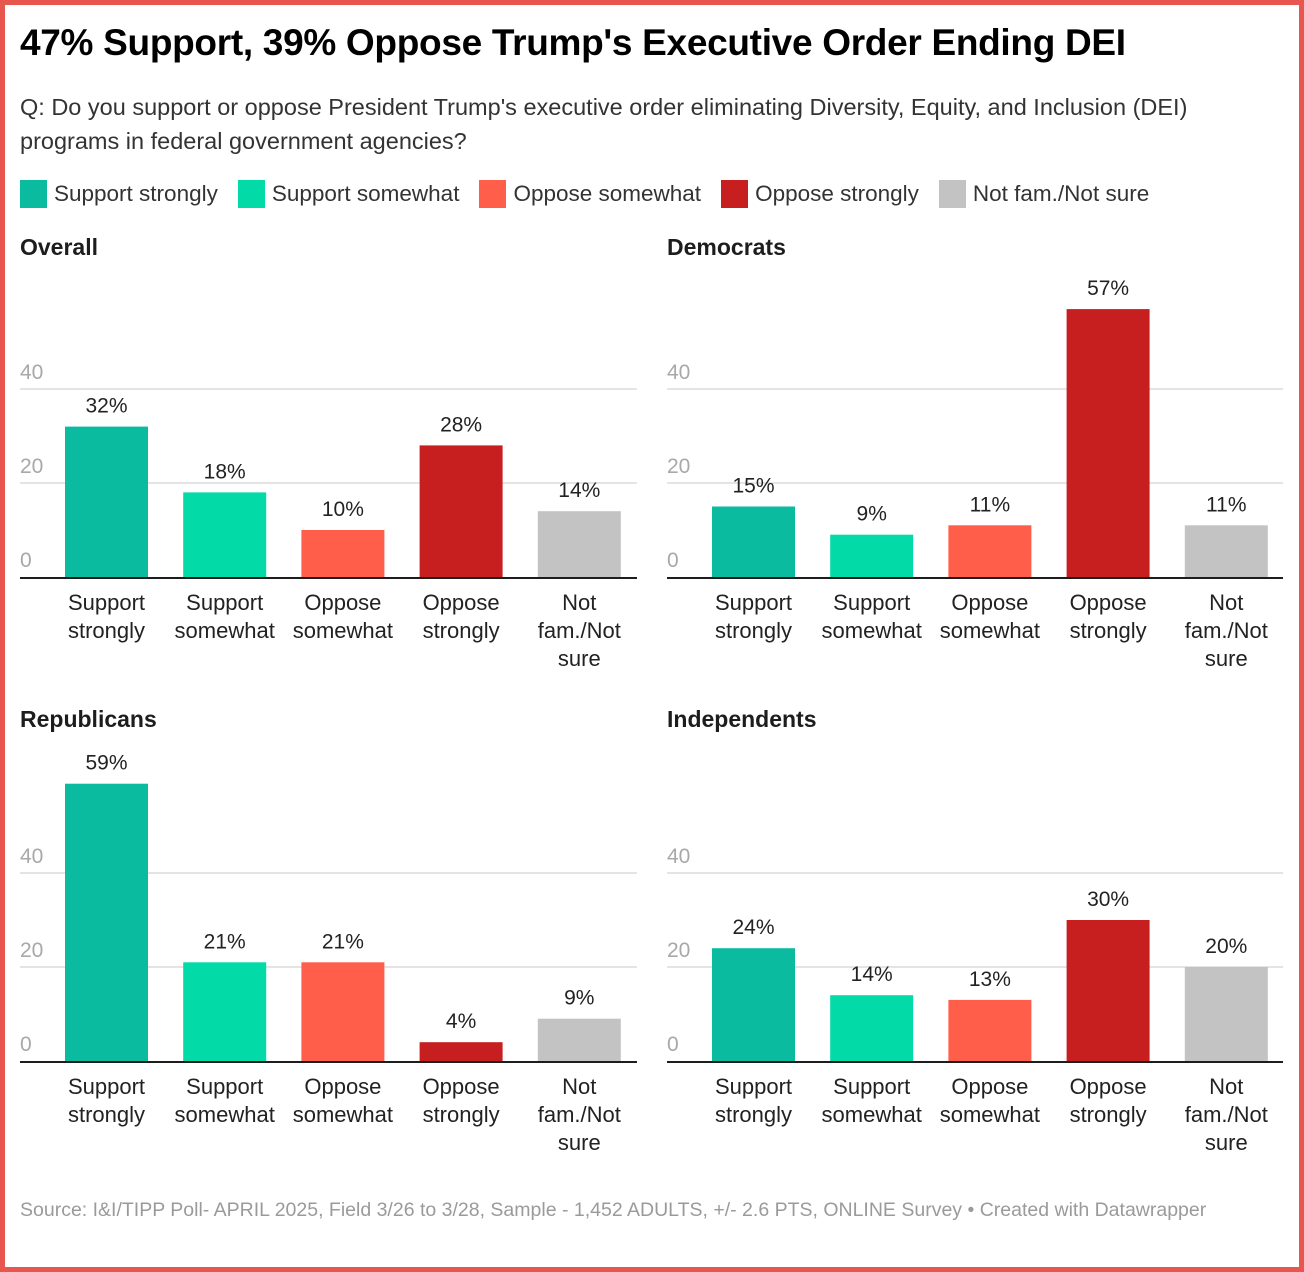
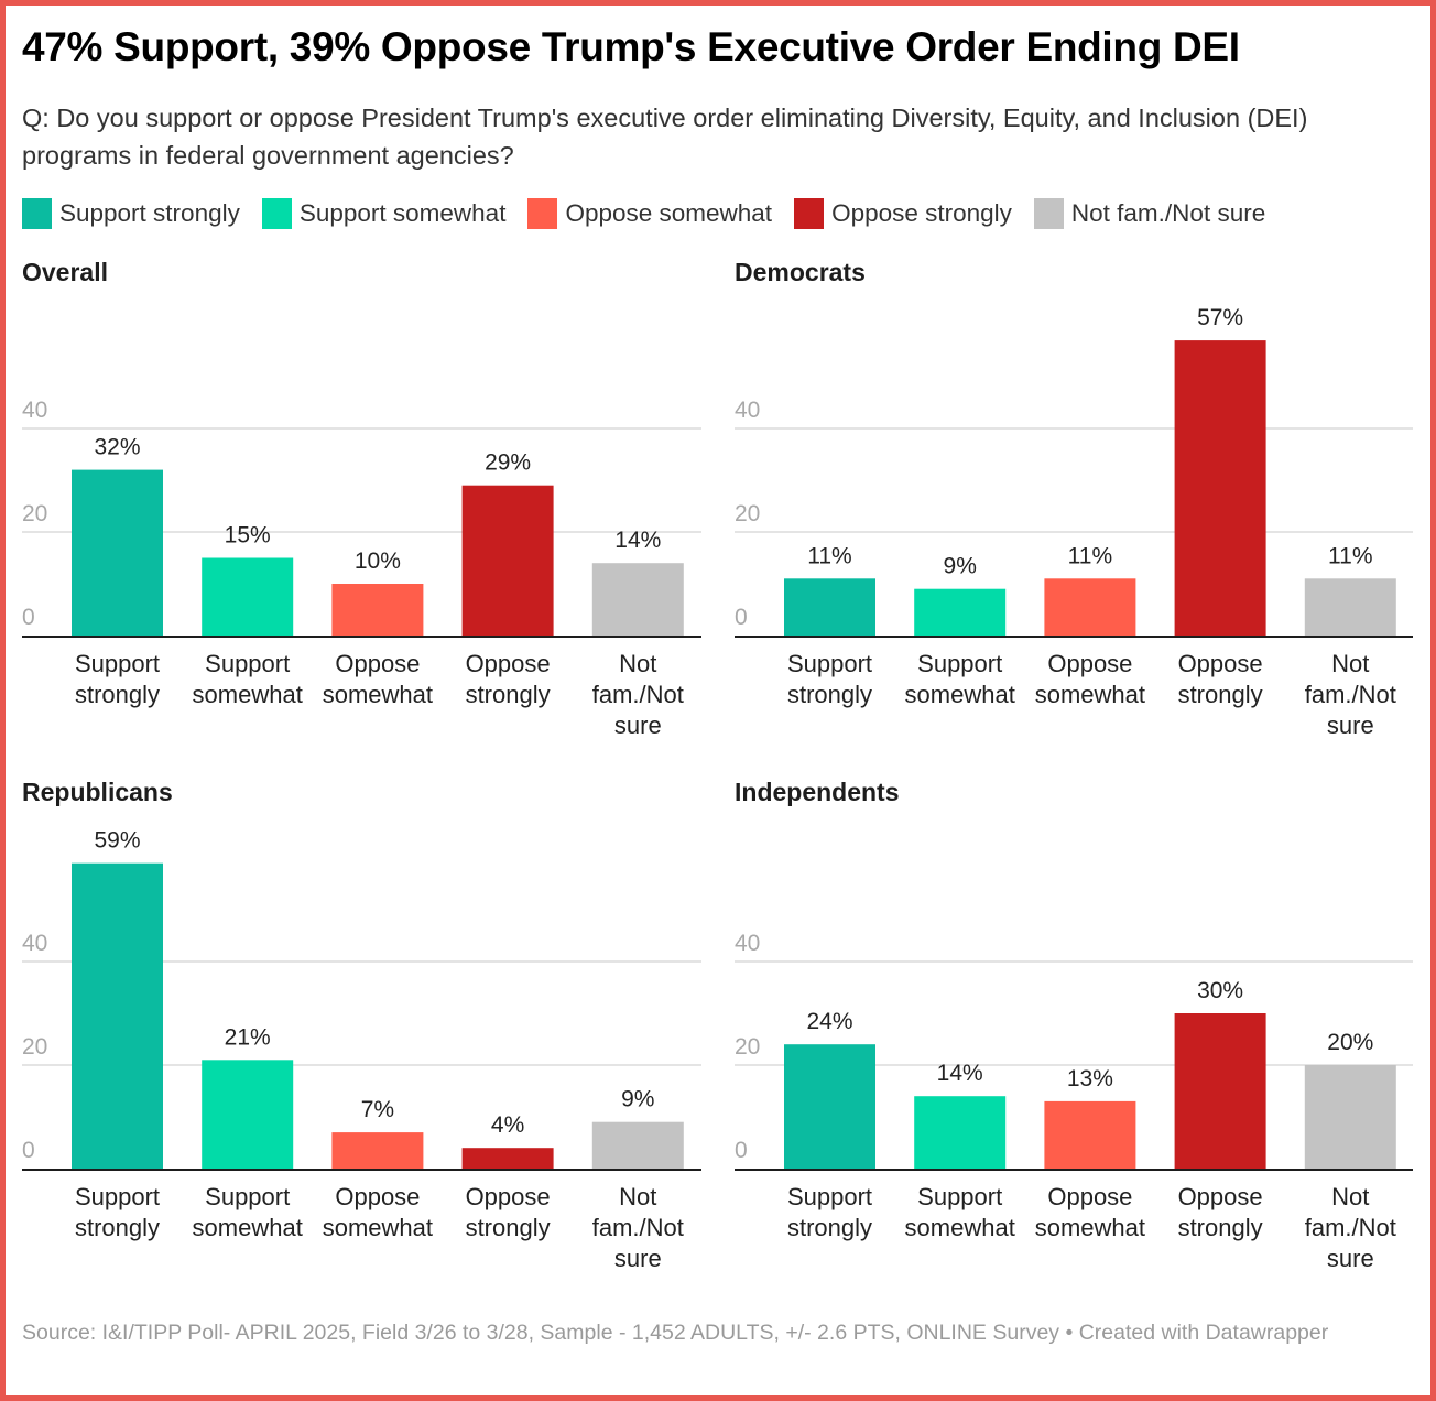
Overall/Support somewhat: 18% -> 15%
Overall/Oppose strongly: 28% -> 29%
Democrats/Support strongly: 15% -> 11%
Republicans/Oppose somewhat: 21% -> 7%
